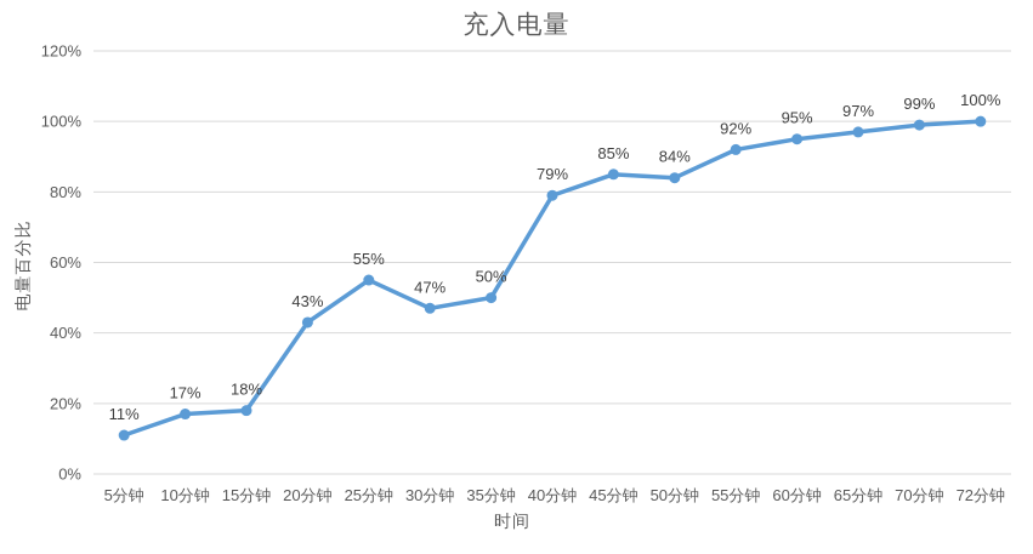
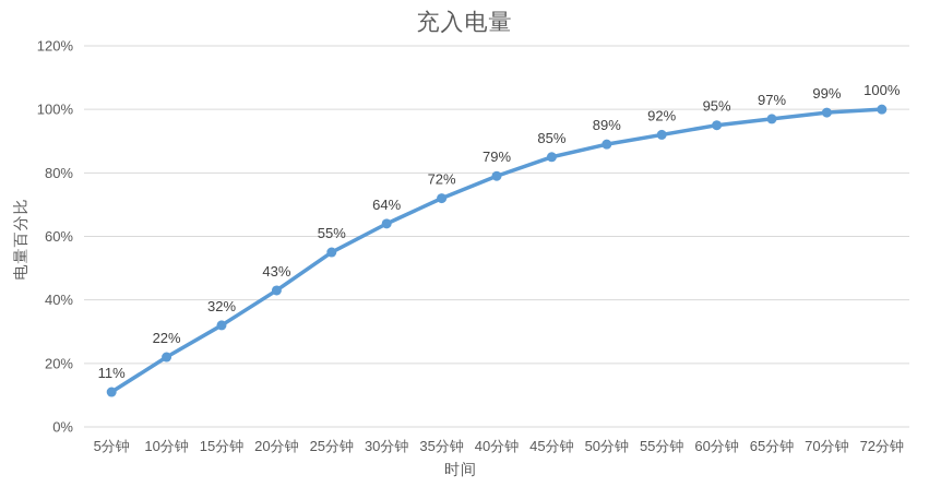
10分钟: 17% -> 22%
15分钟: 18% -> 32%
30分钟: 47% -> 64%
35分钟: 50% -> 72%
50分钟: 84% -> 89%
